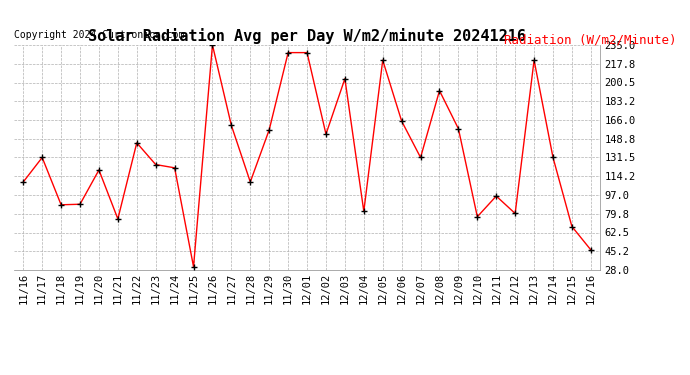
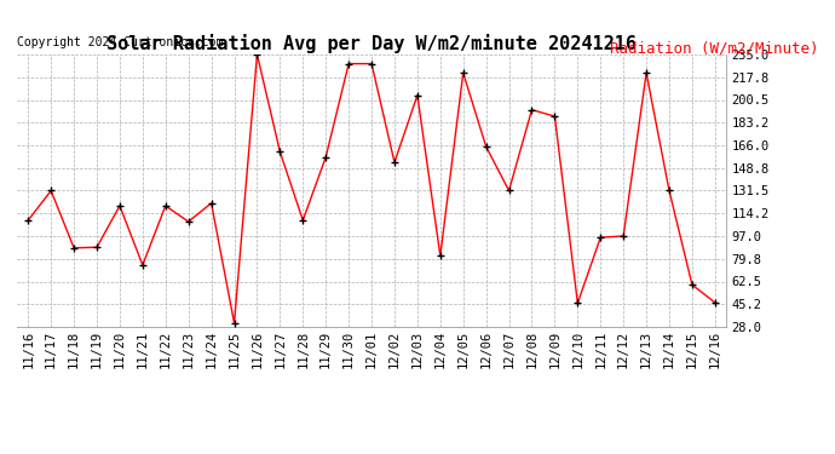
11/22: 145 -> 120
11/23: 125 -> 108
12/09: 158 -> 188
12/10: 77 -> 46
12/12: 80 -> 97
12/15: 68 -> 60
